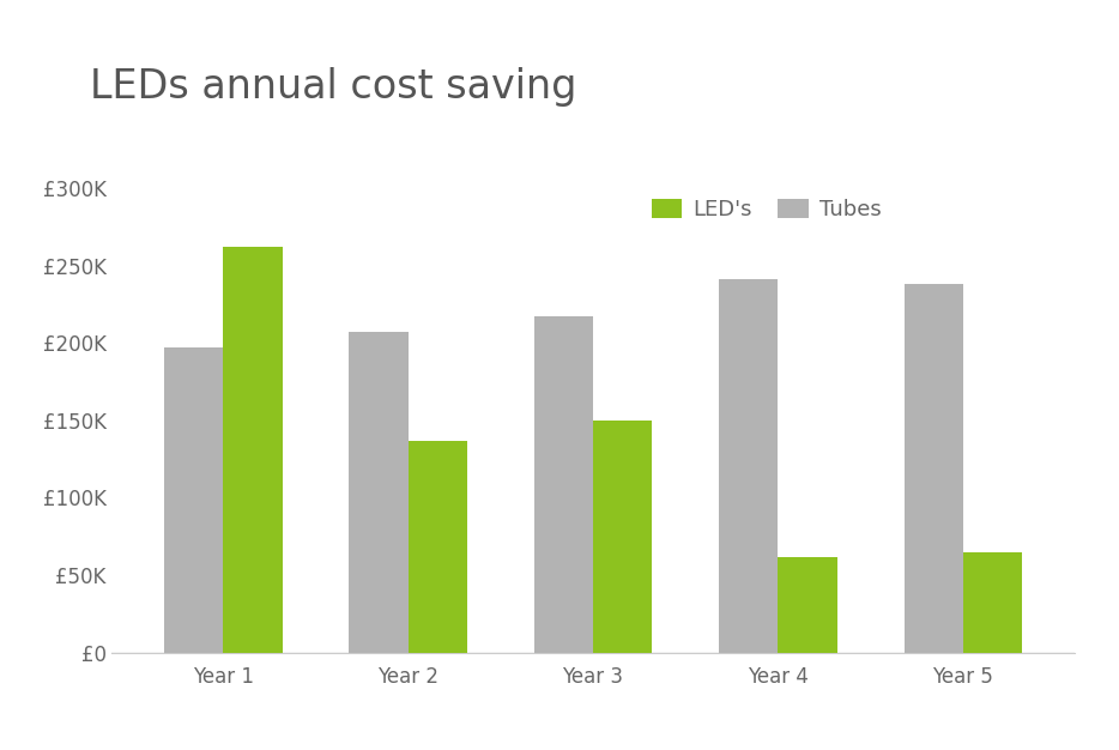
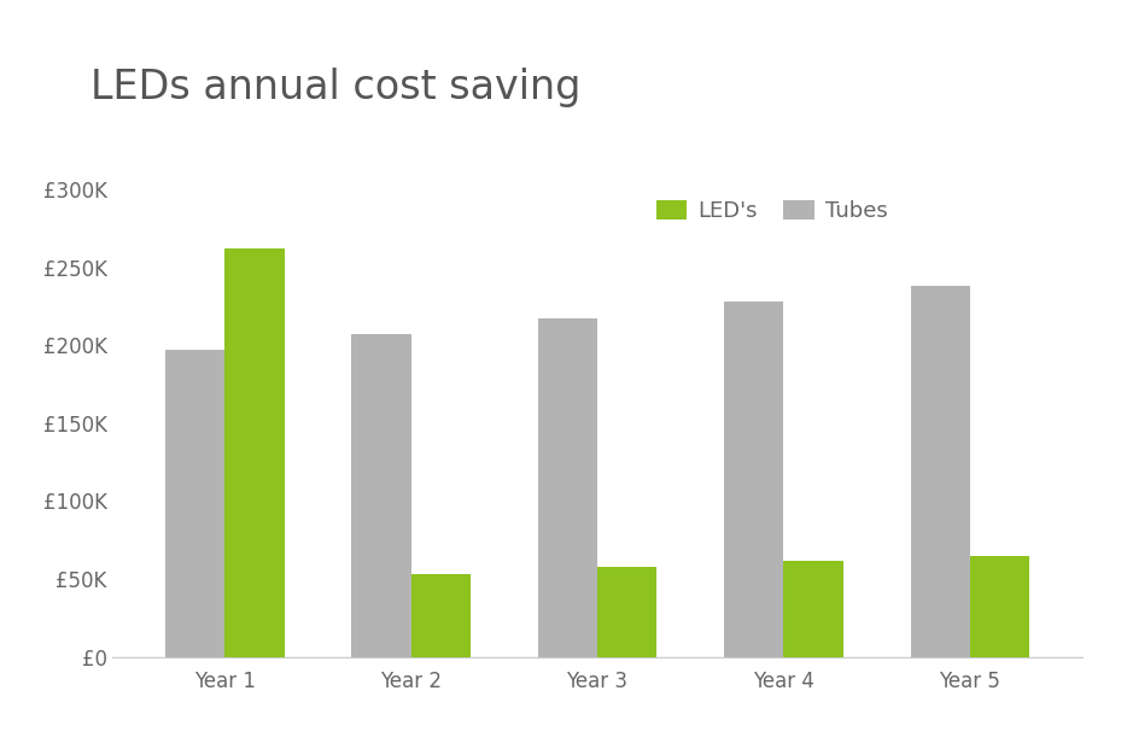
LED's/Year 2: £137K -> £53K
LED's/Year 3: £150K -> £58K
Tubes/Year 4: £241K -> £228K
